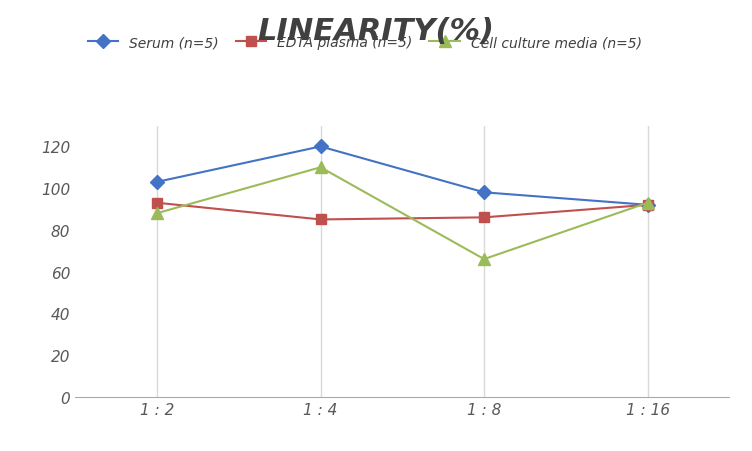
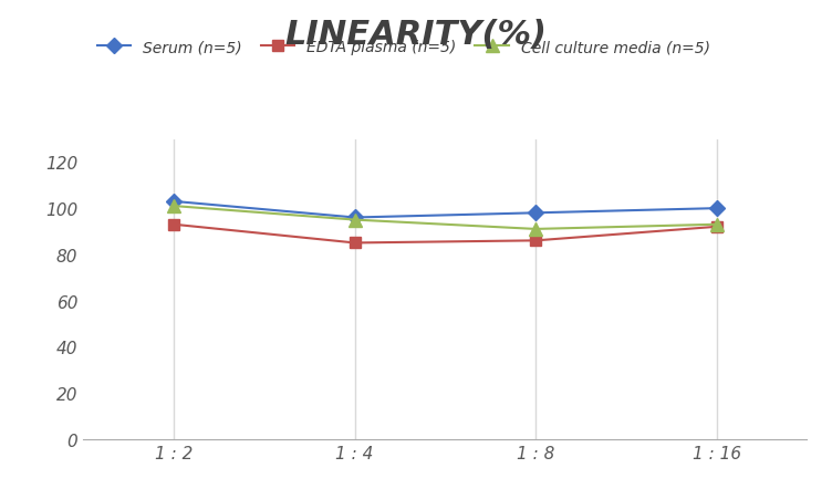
Cell culture media (n=5)/1 : 2: 88 -> 101
Serum (n=5)/1 : 4: 120 -> 96
Cell culture media (n=5)/1 : 4: 110 -> 95
Cell culture media (n=5)/1 : 8: 66 -> 91
Serum (n=5)/1 : 16: 92 -> 100
